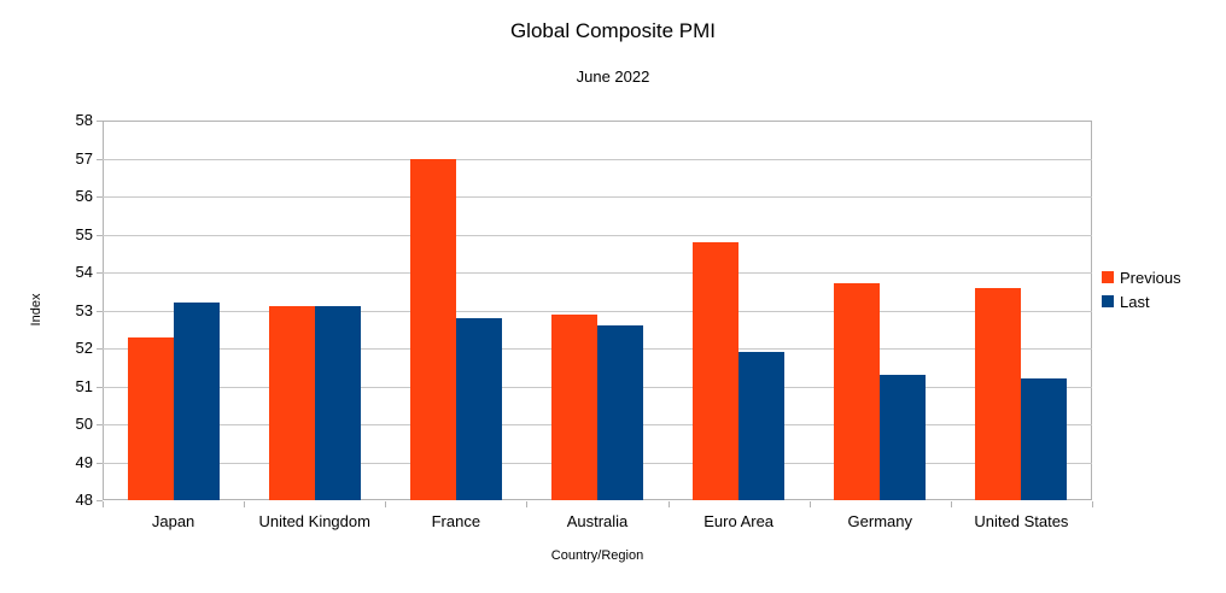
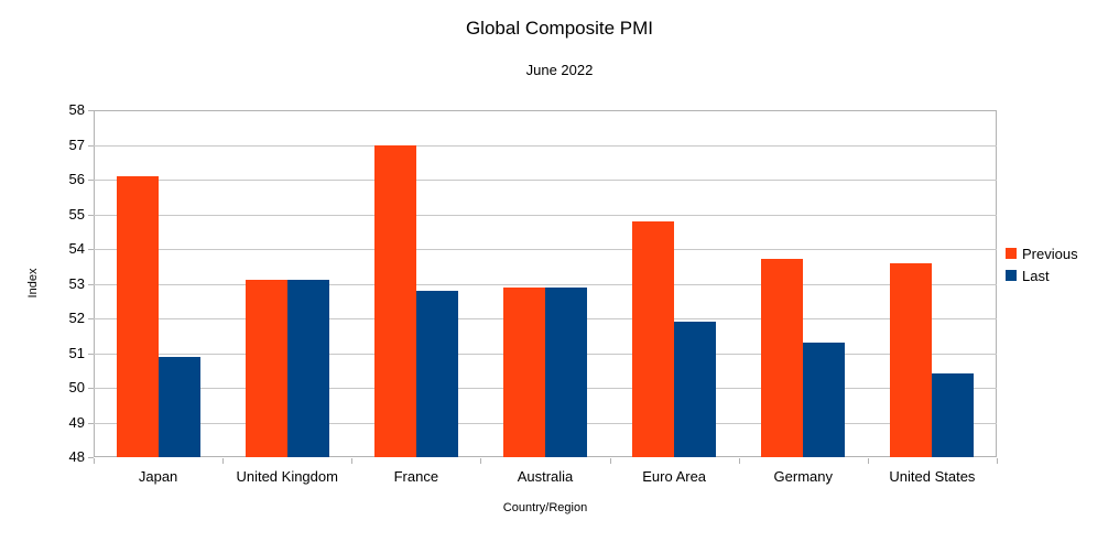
Previous/Japan: 52.3 -> 56.1
Last/Japan: 53.2 -> 50.9
Last/Australia: 52.6 -> 52.9
Last/United States: 51.2 -> 50.4
